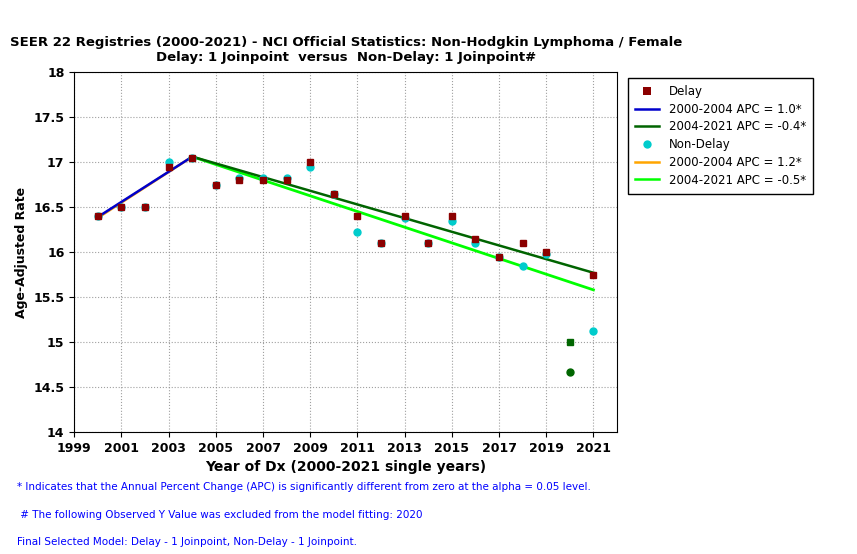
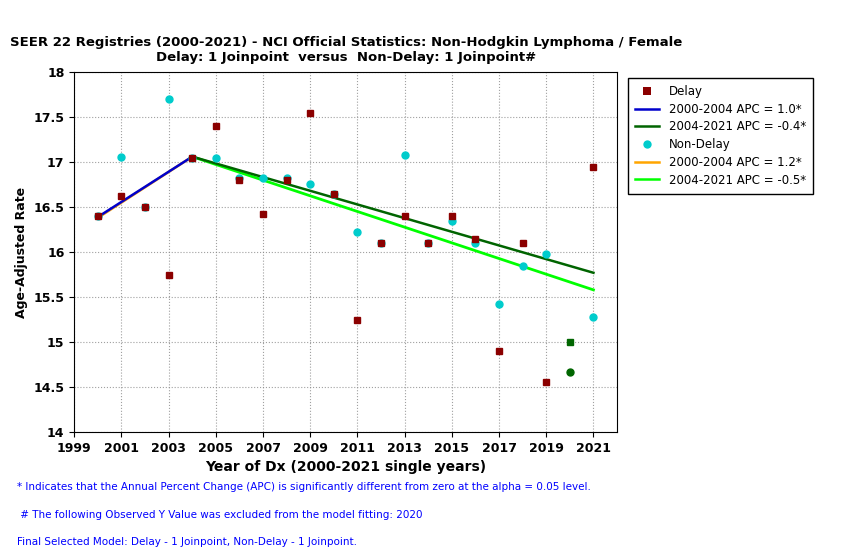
Delay/2001: 16.50 -> 16.62
Non-Delay/2001: 16.50 -> 17.06
Delay/2003: 16.95 -> 15.74
Non-Delay/2003: 17.00 -> 17.70
Delay/2005: 16.75 -> 17.40
Non-Delay/2005: 16.75 -> 17.04
Delay/2007: 16.80 -> 16.42
Delay/2009: 17.00 -> 17.54
Non-Delay/2009: 16.95 -> 16.76
Delay/2011: 16.40 -> 15.24
Non-Delay/2013: 16.38 -> 17.08
Delay/2017: 15.95 -> 14.90
Non-Delay/2017: 15.95 -> 15.42
Delay/2019: 16.00 -> 14.56
Delay/2021: 15.75 -> 16.94
Non-Delay/2021: 15.12 -> 15.28
